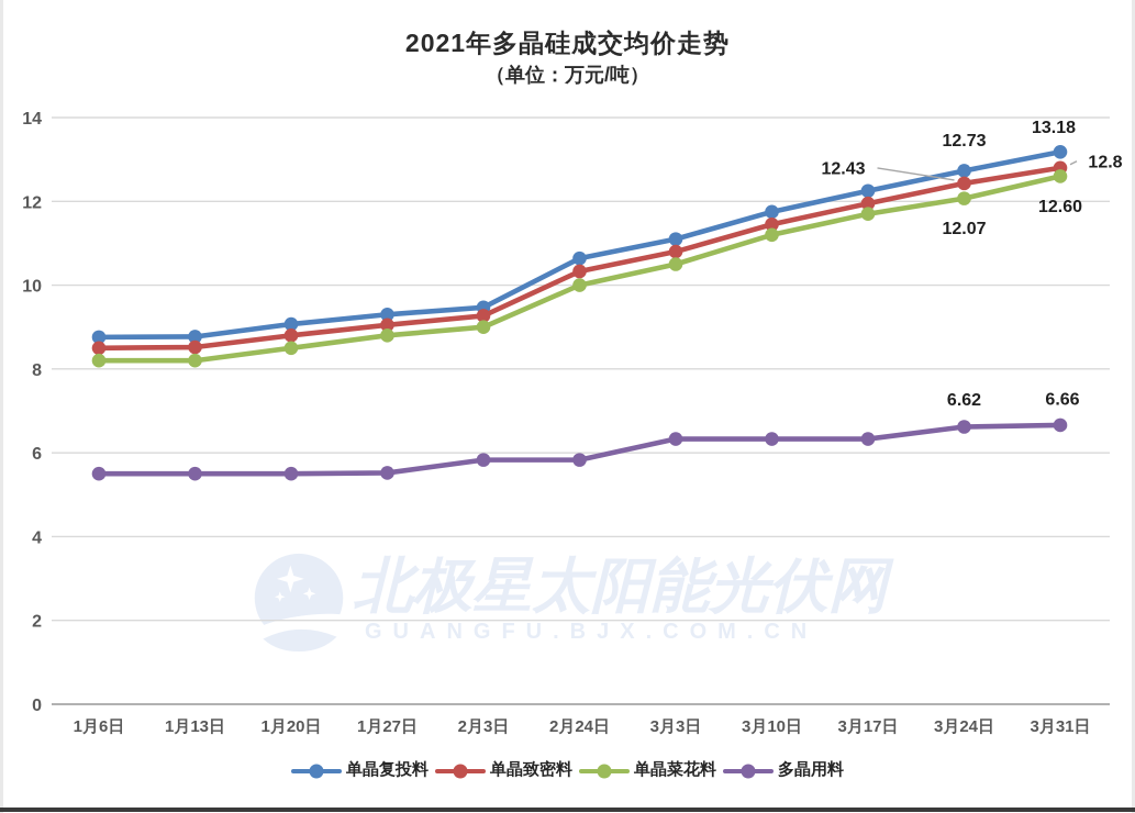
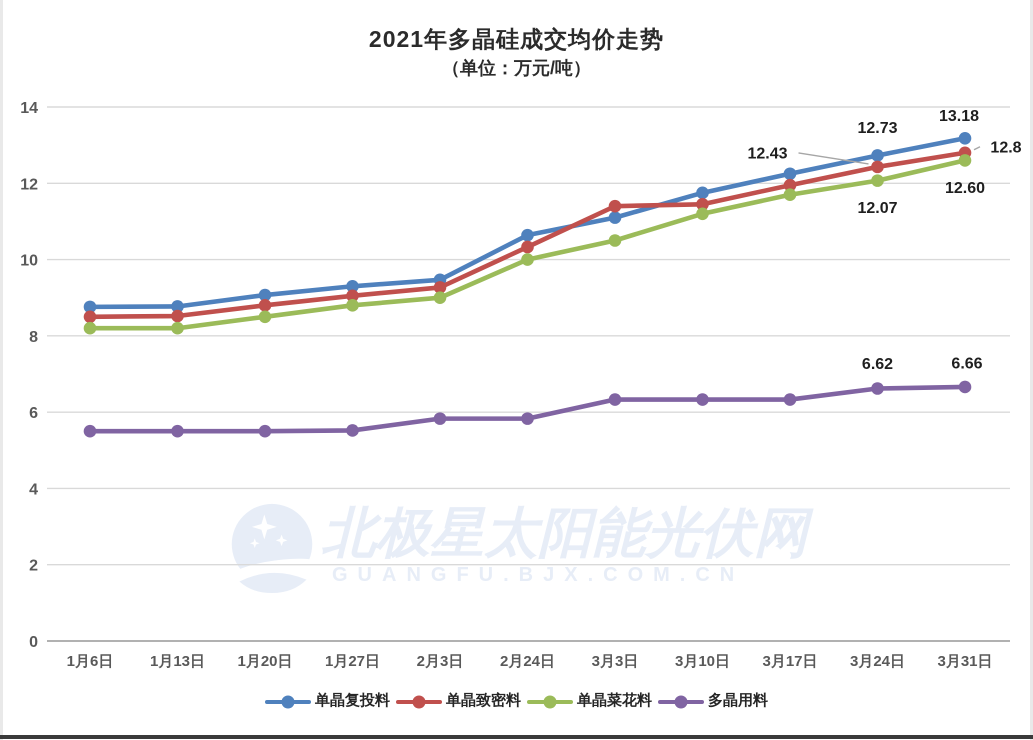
单晶致密料/3月3日: 10.8 -> 11.4
